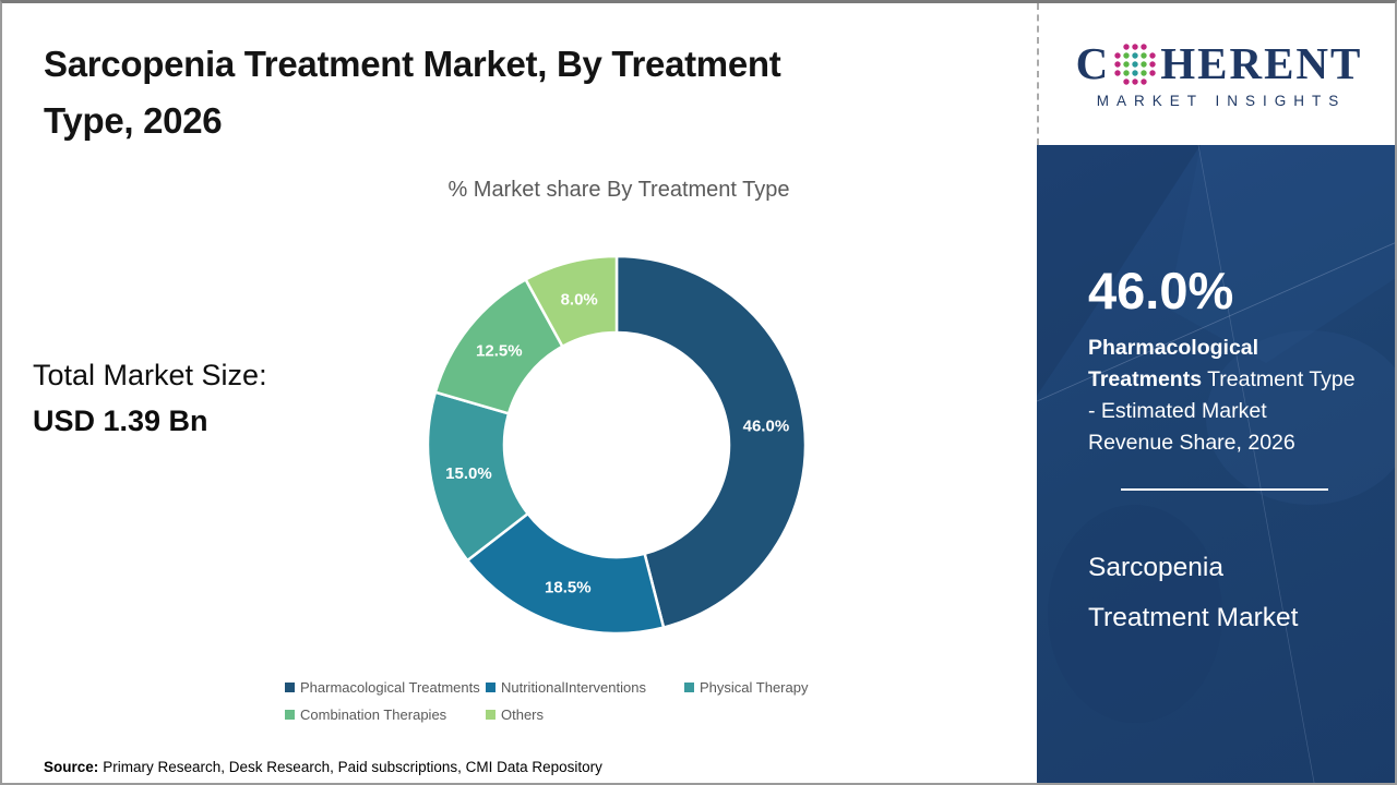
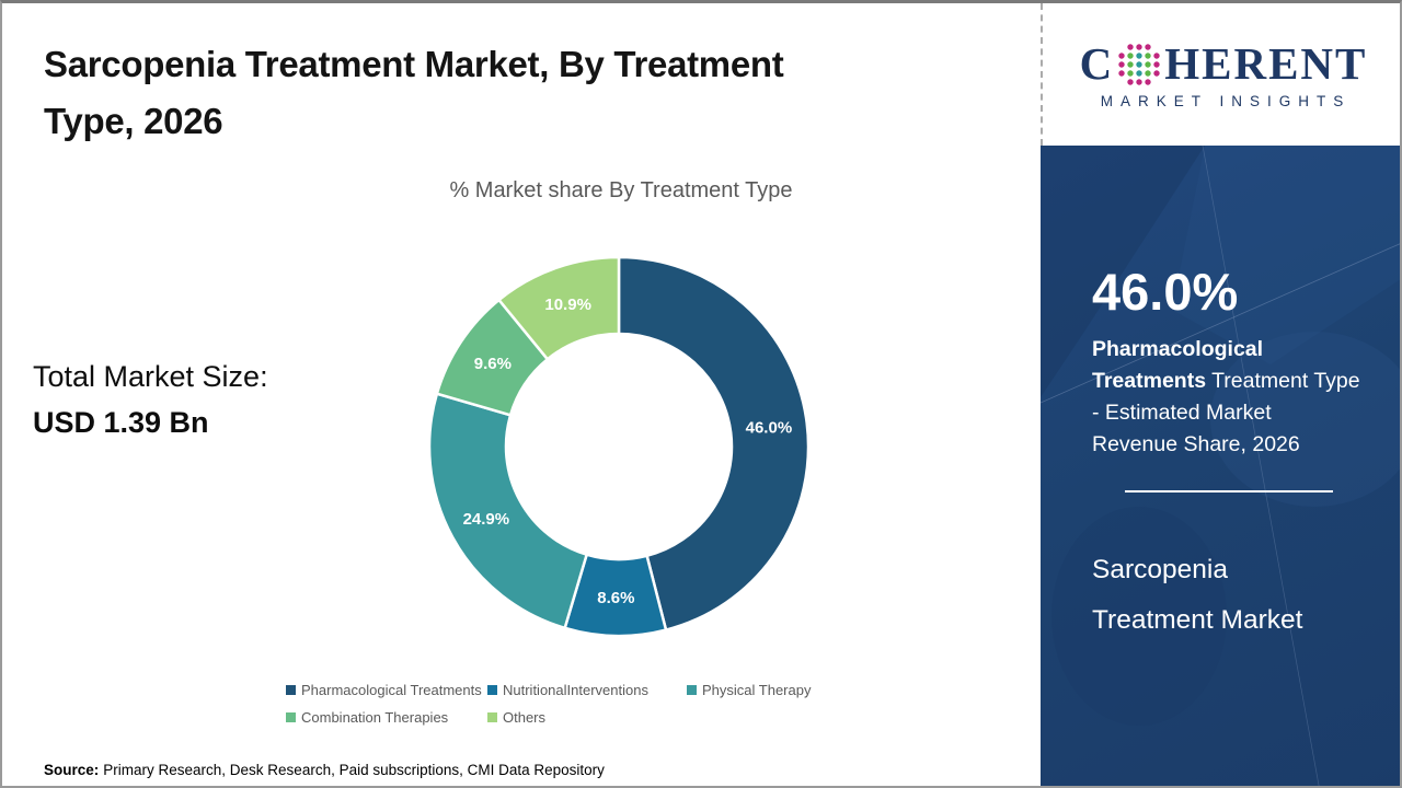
NutritionalInterventions: 18.5% -> 8.6%
Physical Therapy: 15.0% -> 24.9%
Combination Therapies: 12.5% -> 9.6%
Others: 8.0% -> 10.9%
